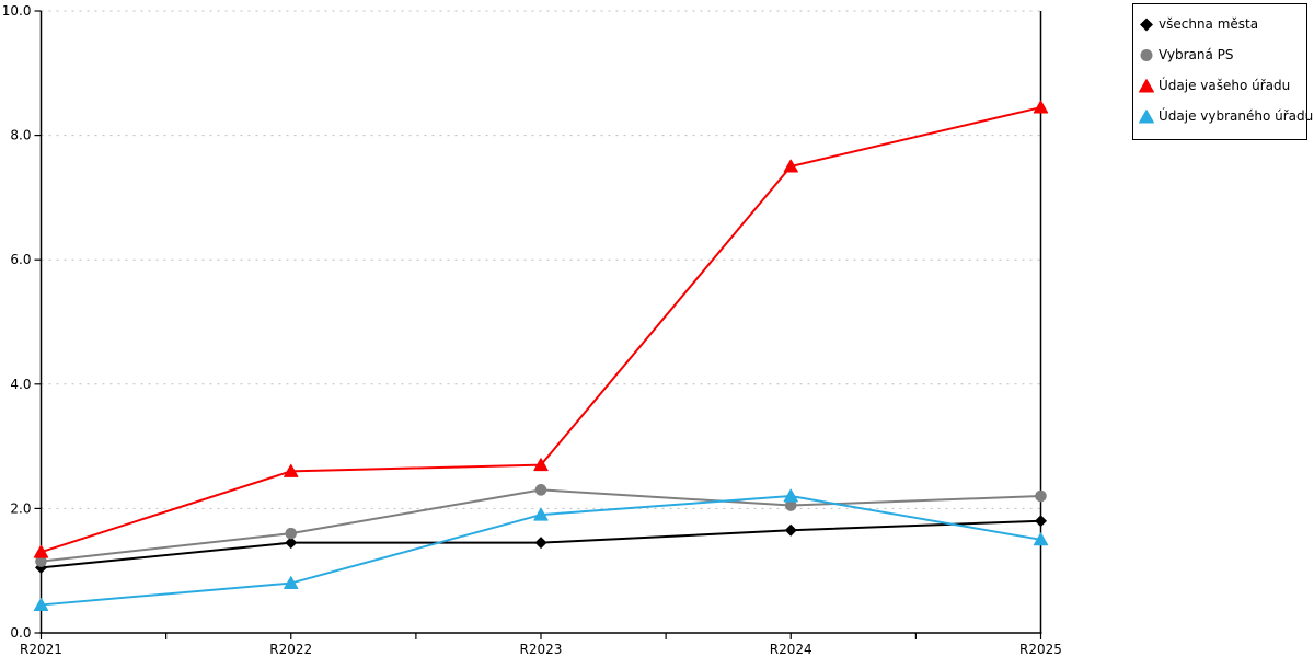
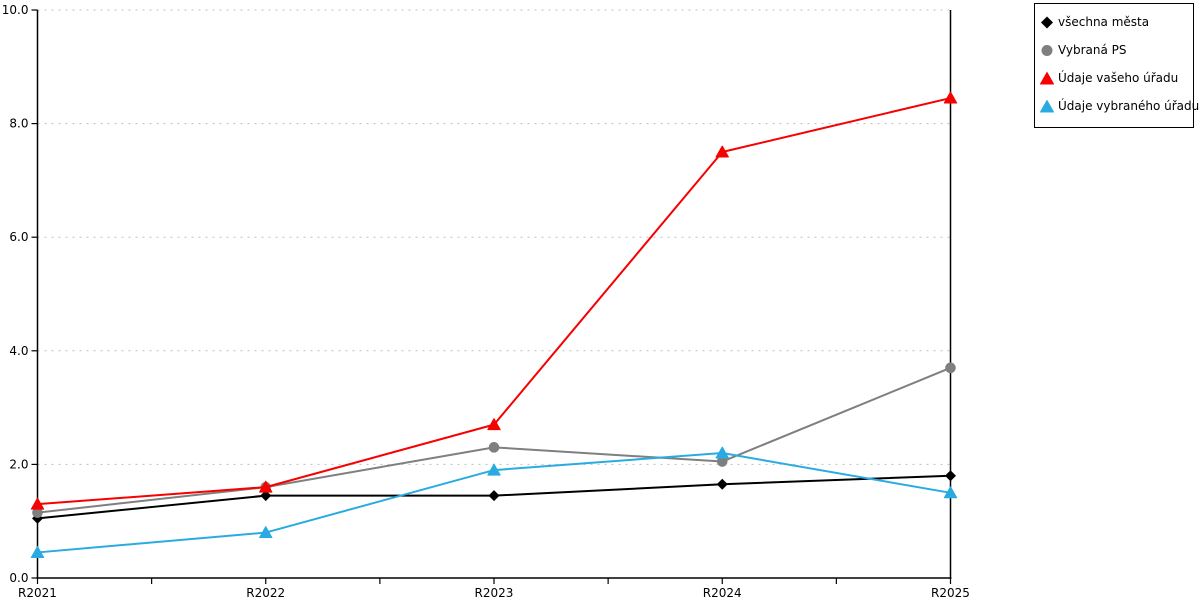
Údaje vašeho úřadu/R2022: 2.6 -> 1.6
Vybraná PS/R2025: 2.2 -> 3.7
